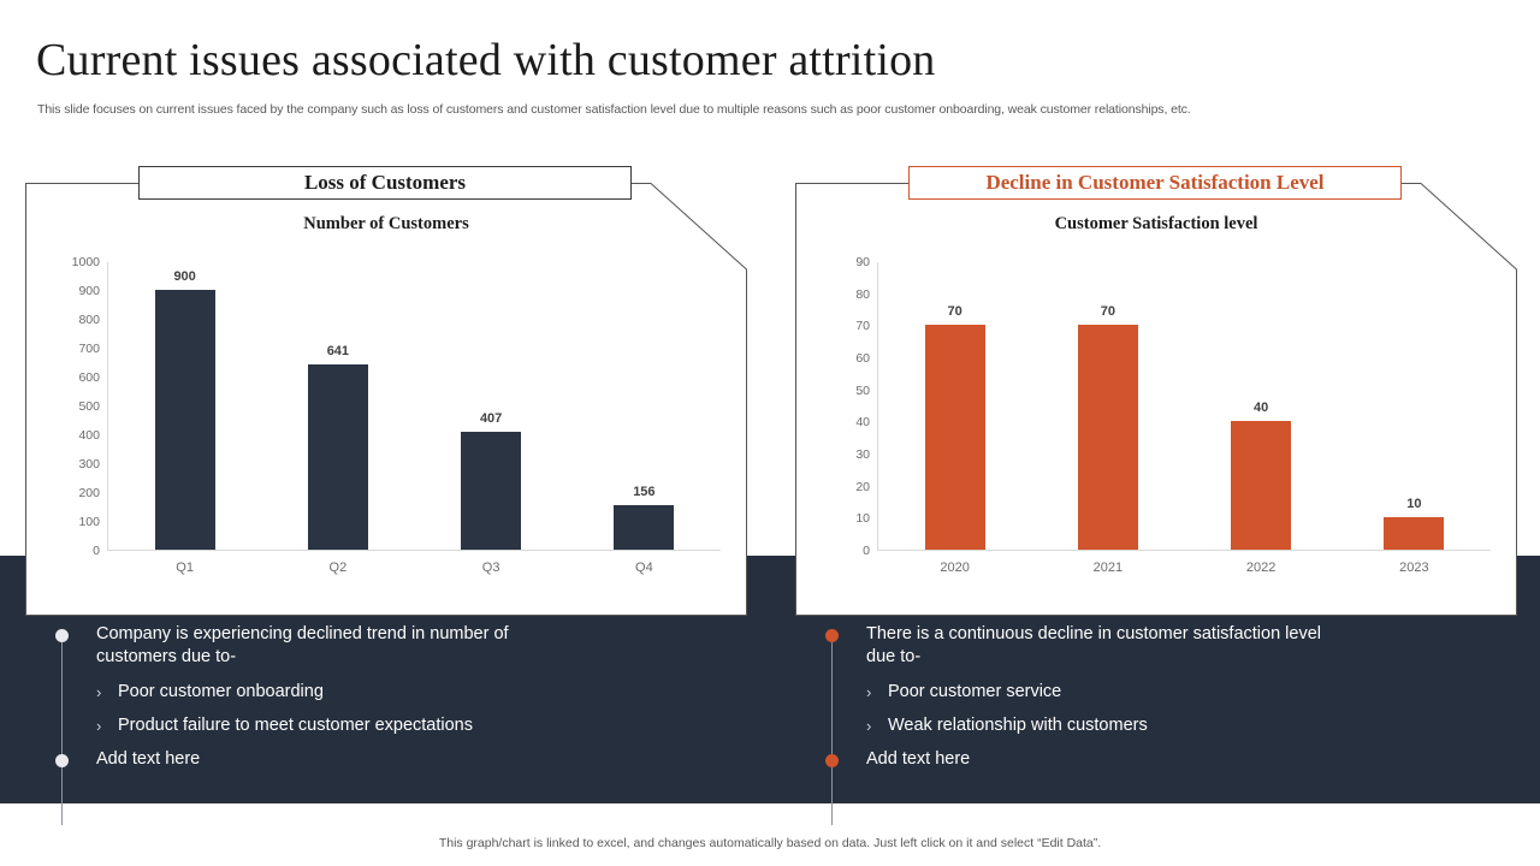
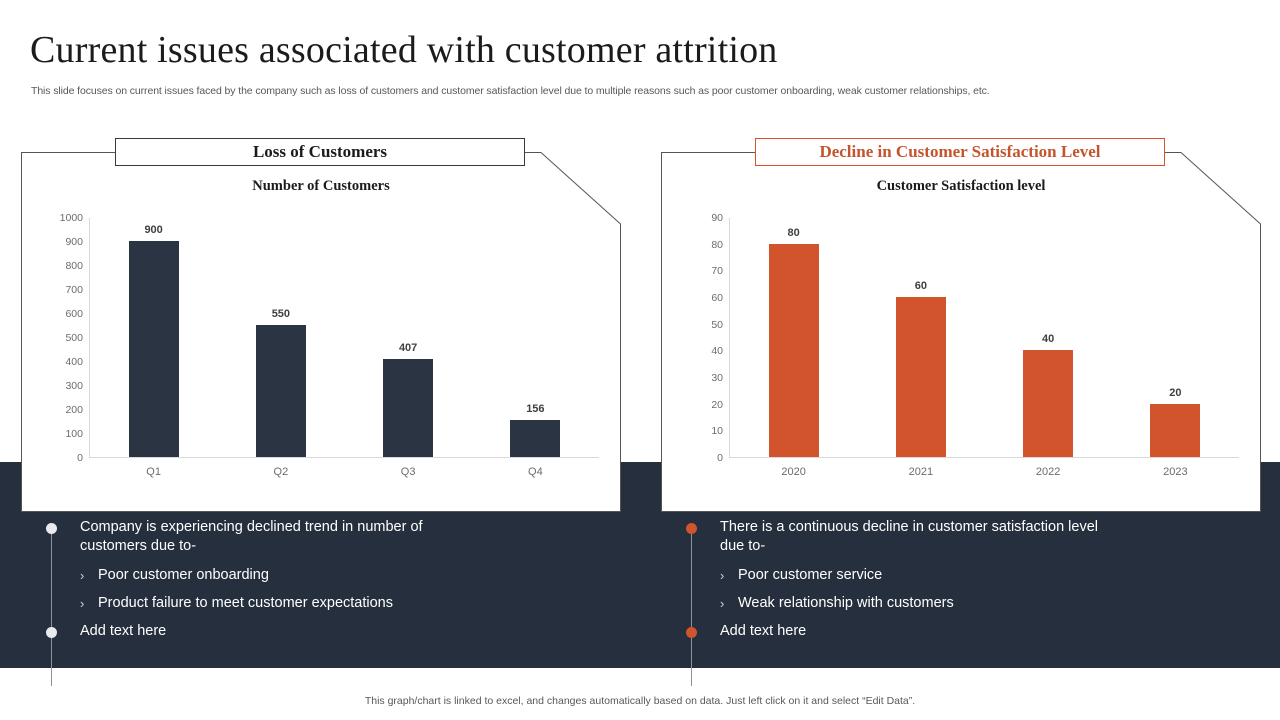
Number of Customers/Q2: 641 -> 550
Customer Satisfaction level/2020: 70 -> 80
Customer Satisfaction level/2021: 70 -> 60
Customer Satisfaction level/2023: 10 -> 20
